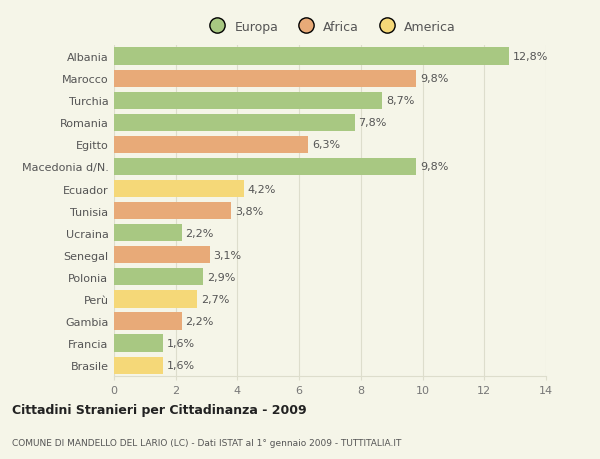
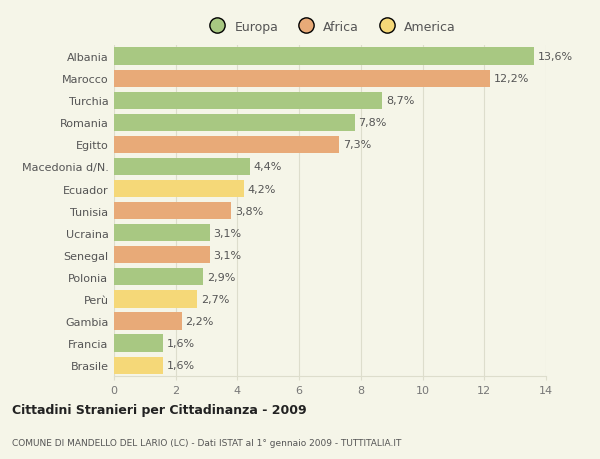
Albania: 12,8% -> 13,6%
Marocco: 9,8% -> 12,2%
Egitto: 6,3% -> 7,3%
Macedonia d/N.: 9,8% -> 4,4%
Ucraina: 2,2% -> 3,1%
